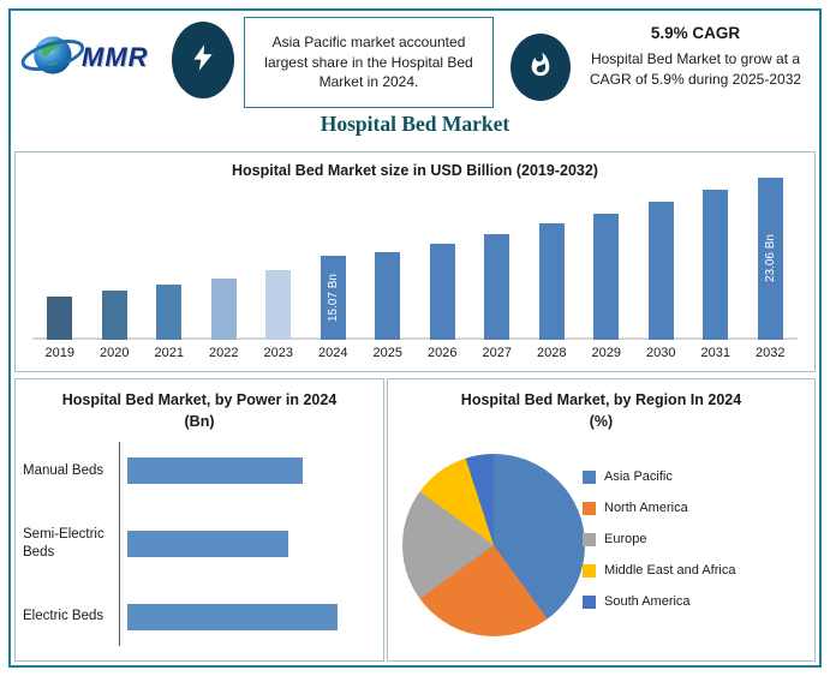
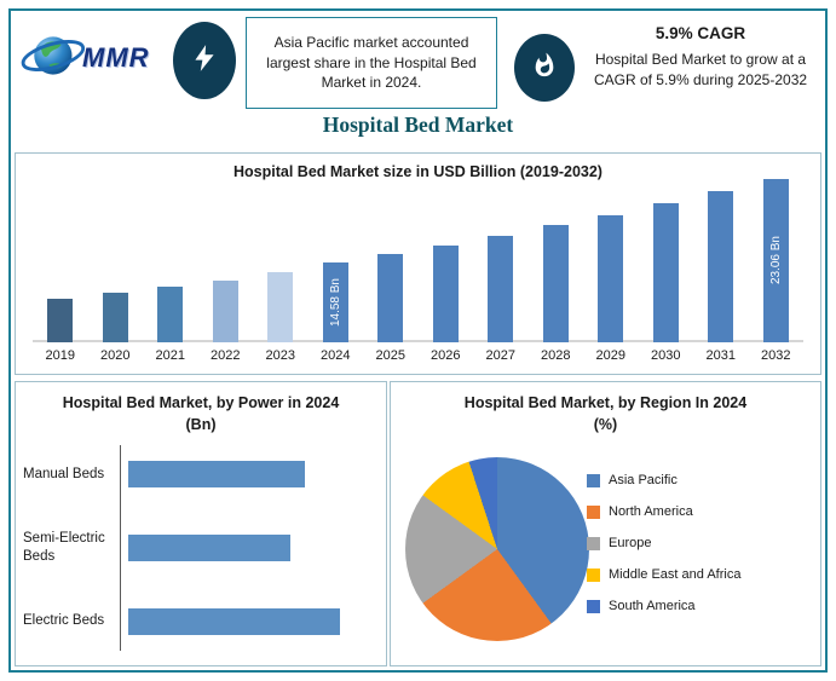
Hospital Bed Market size in USD Billion (2019-2032)/2024: 15.07 -> 14.58
